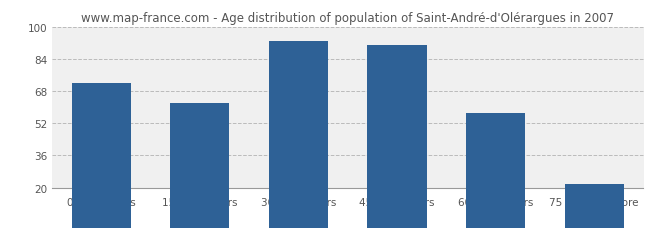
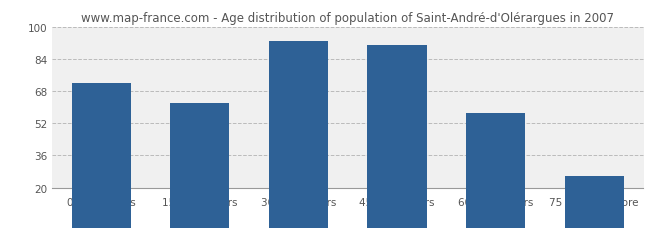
75 years or more: 22 -> 26
